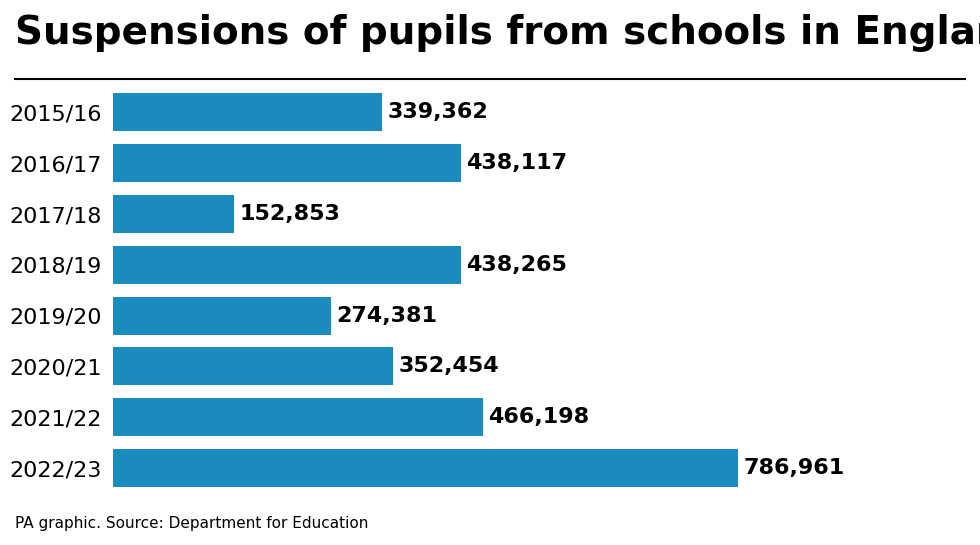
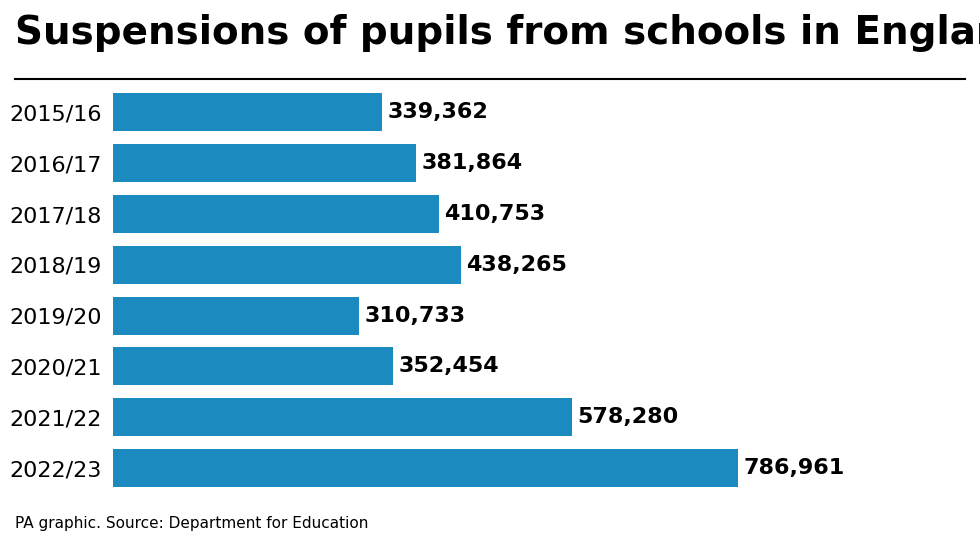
2016/17: 438,117 -> 381,864
2017/18: 152,853 -> 410,753
2019/20: 274,381 -> 310,733
2021/22: 466,198 -> 578,280
